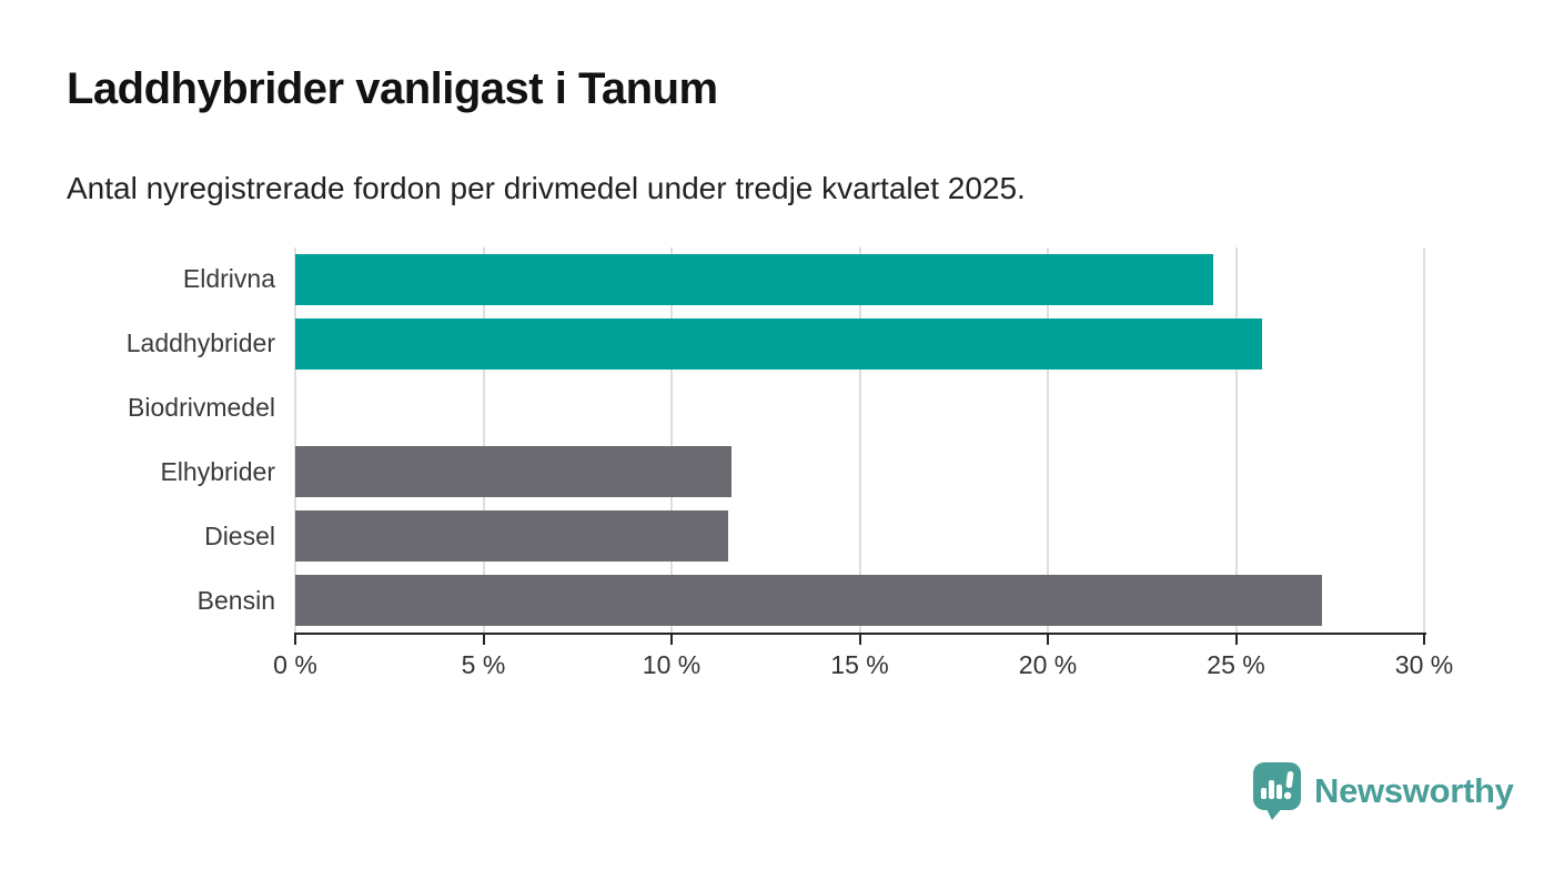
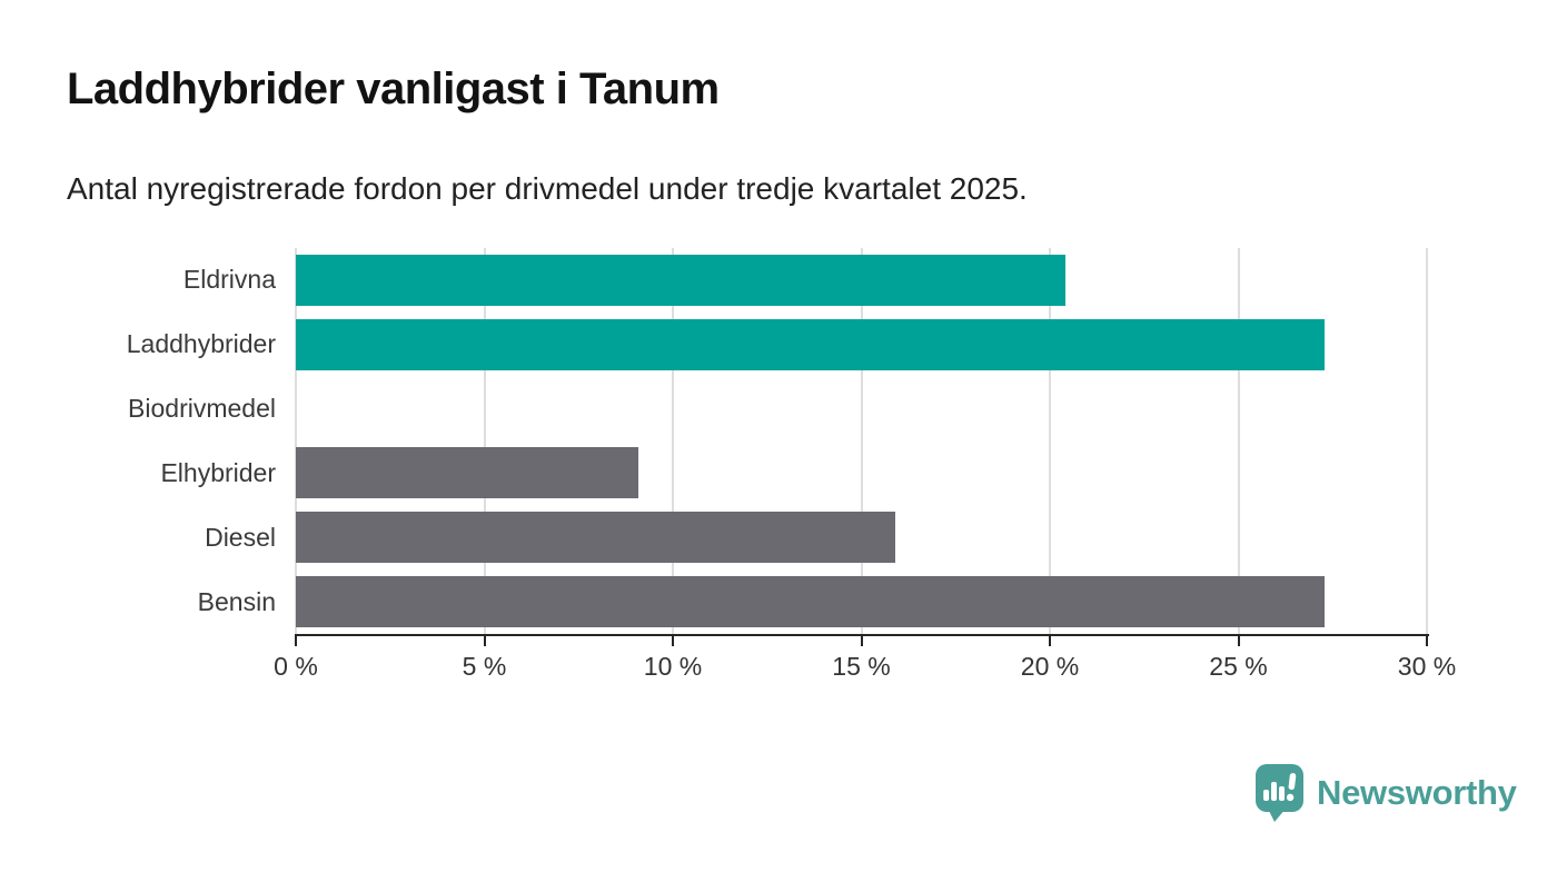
Eldrivna: 24.4% -> 20.4%
Laddhybrider: 25.7% -> 27.3%
Elhybrider: 11.6% -> 9.1%
Diesel: 11.5% -> 15.9%
